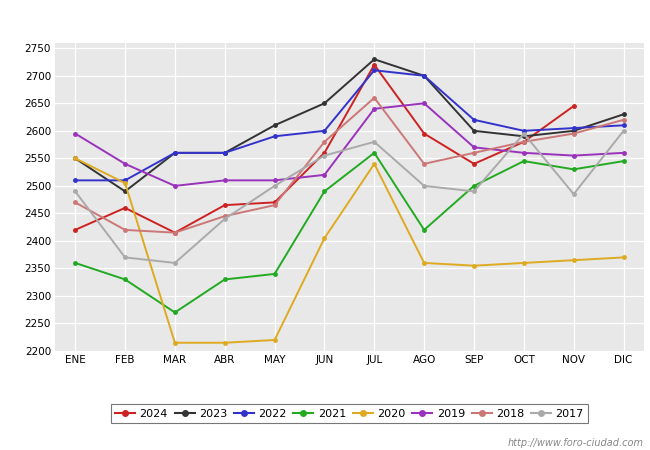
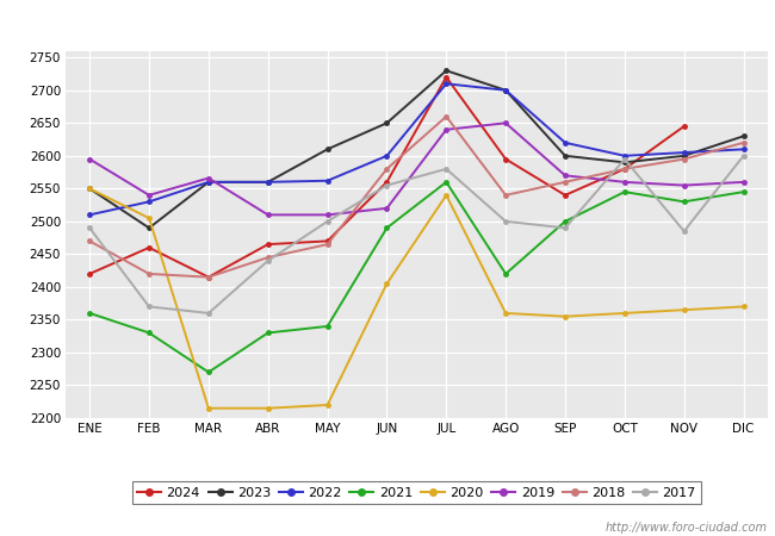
2022/FEB: 2510 -> 2530
2019/MAR: 2500 -> 2566
2022/MAY: 2590 -> 2562
